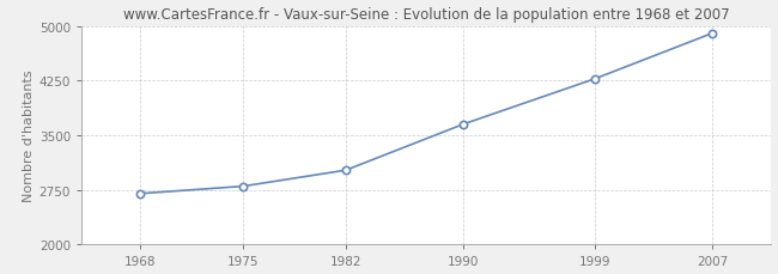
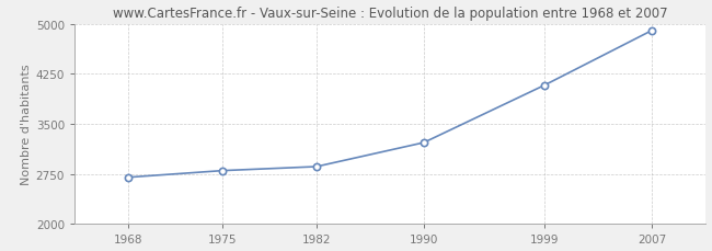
1982: 3020 -> 2860
1990: 3650 -> 3220
1999: 4280 -> 4080
